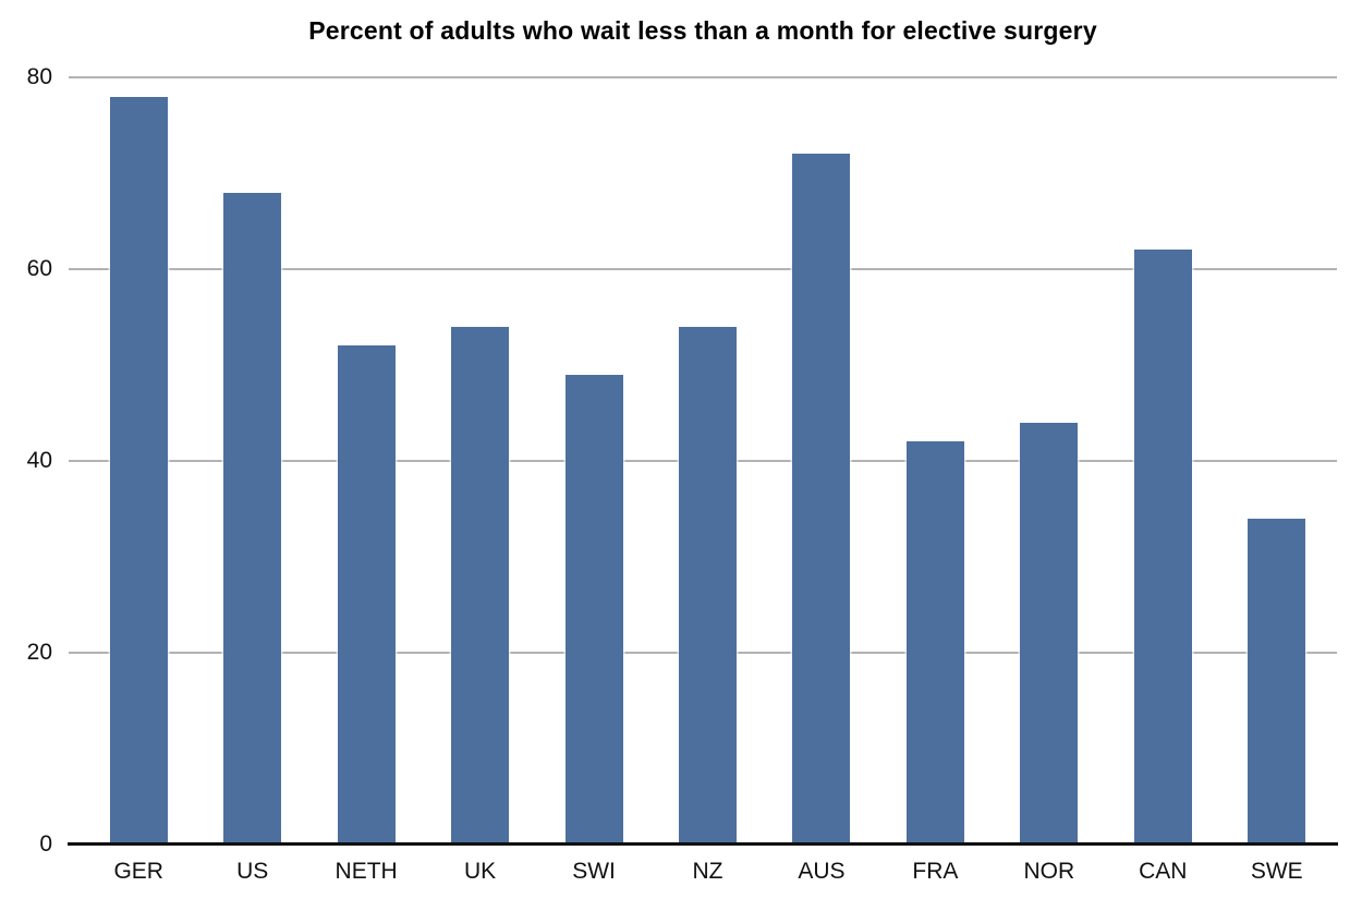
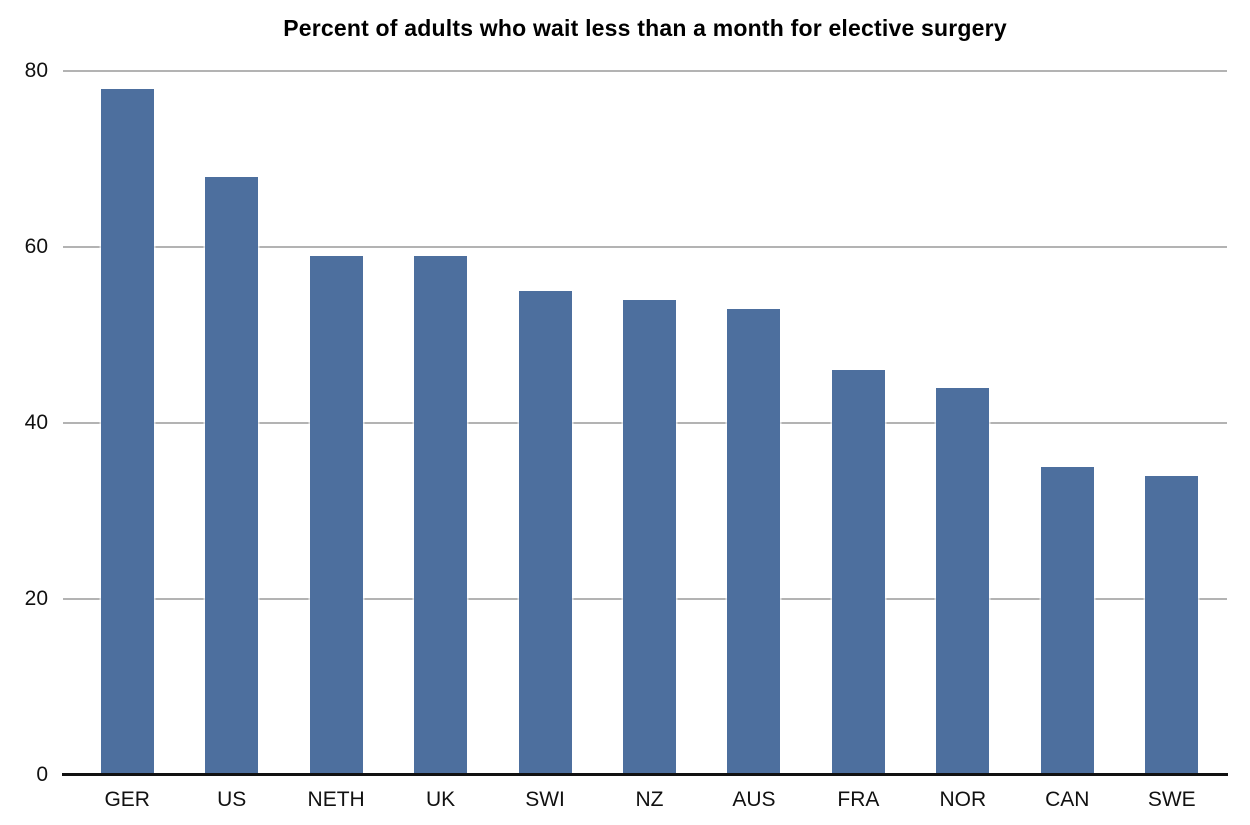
NETH: 52 -> 59
UK: 54 -> 59
SWI: 49 -> 55
AUS: 72 -> 53
FRA: 42 -> 46
CAN: 62 -> 35
